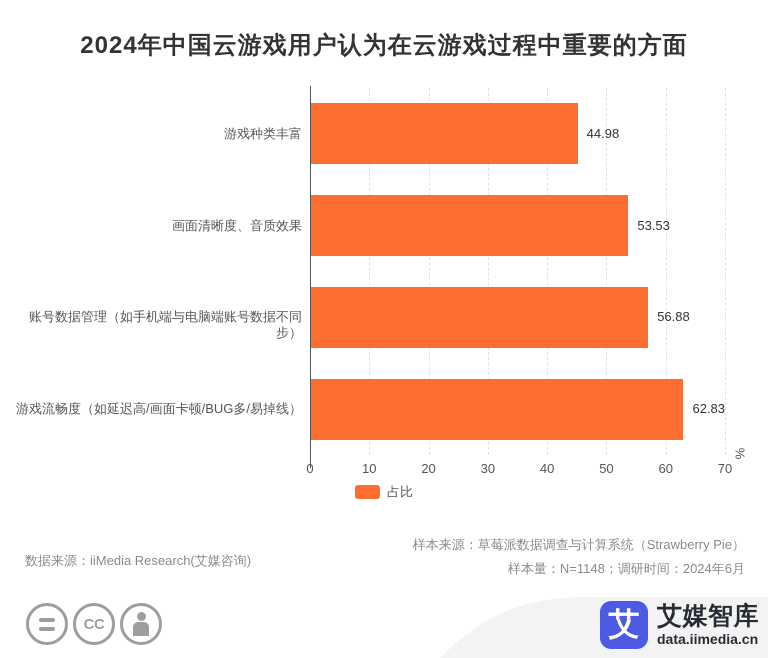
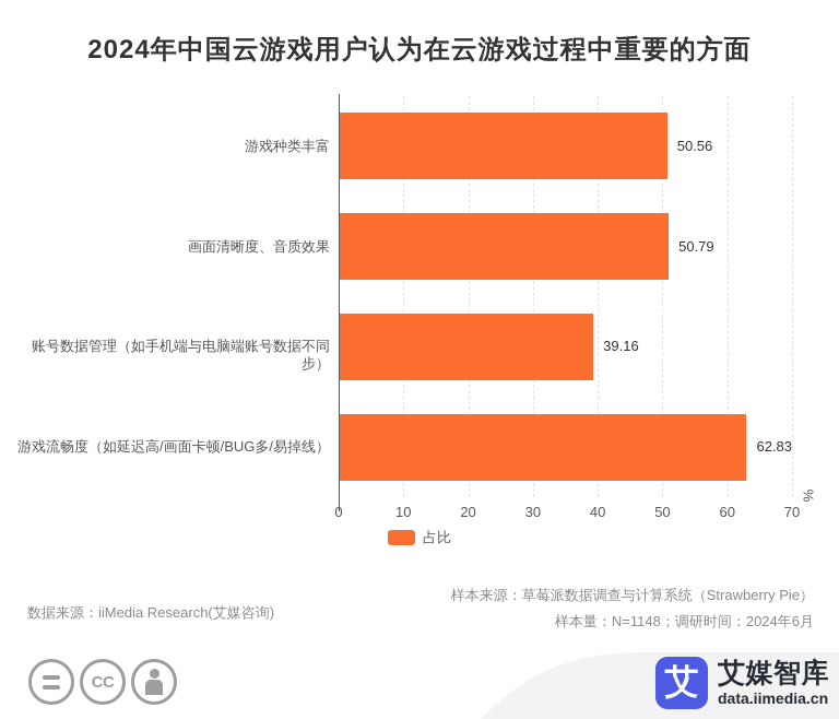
游戏种类丰富: 44.98 -> 50.56
画面清晰度、音质效果: 53.53 -> 50.79
账号数据管理（如手机端与电脑端账号数据不同步）: 56.88 -> 39.16
